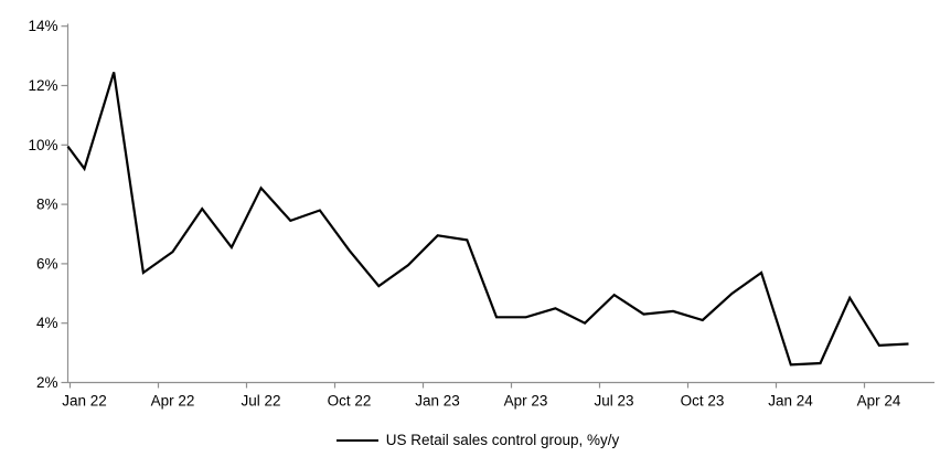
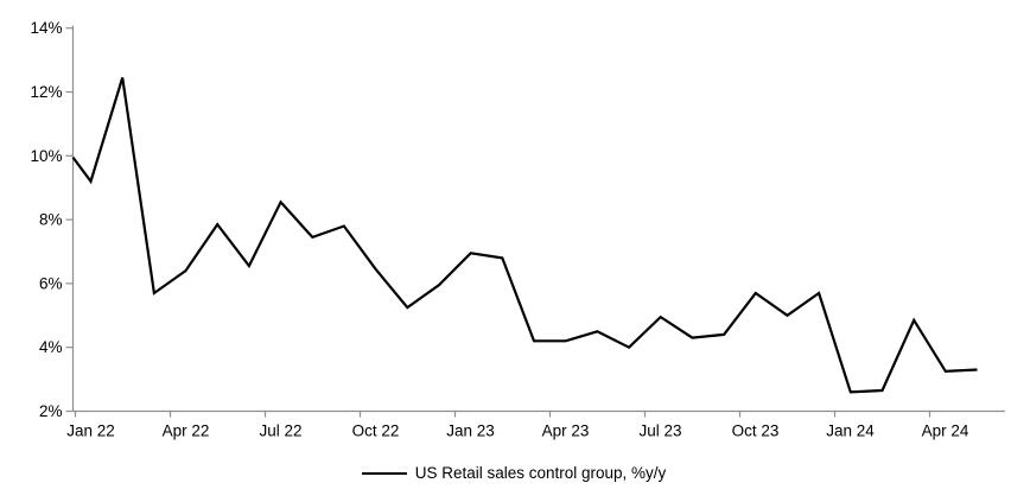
Oct 23: 4.1% -> 5.7%
